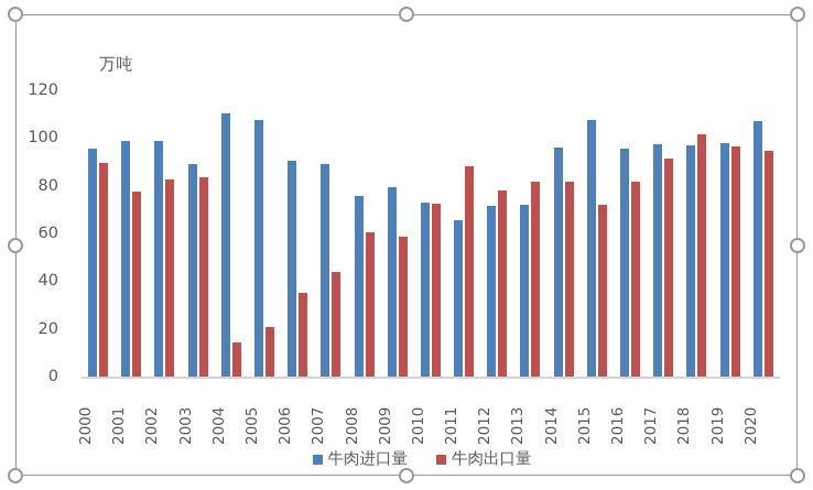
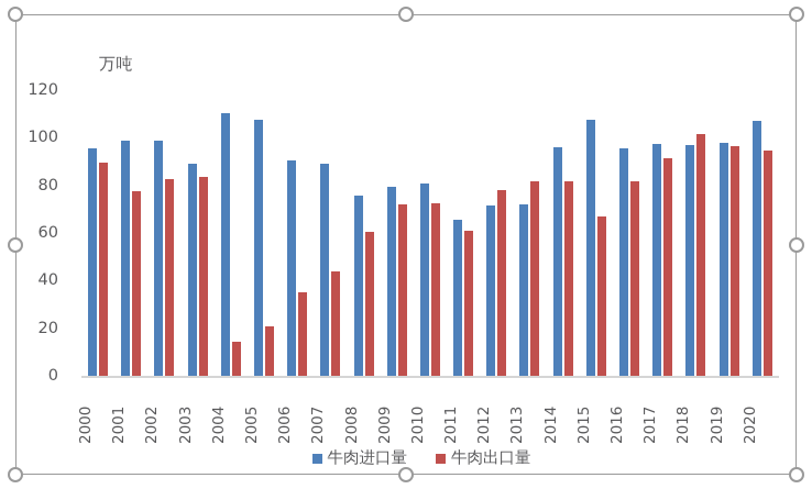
牛肉出口量/2009: 58 -> 72
牛肉进口量/2010: 73 -> 81
牛肉出口量/2011: 88 -> 61
牛肉出口量/2015: 72 -> 67
